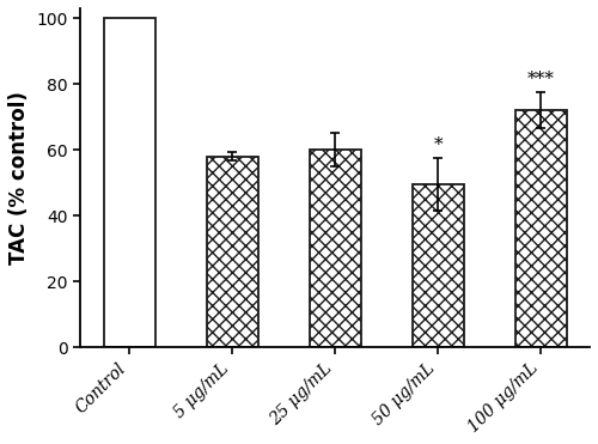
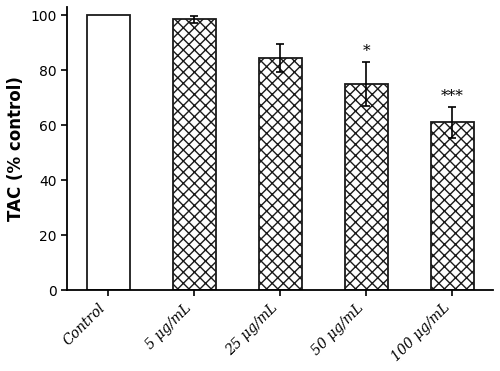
5 μg/mL: 58.0 -> 98.5
25 μg/mL: 60.0 -> 84.5
50 μg/mL: 49.5 -> 75.0
100 μg/mL: 72.0 -> 61.0
